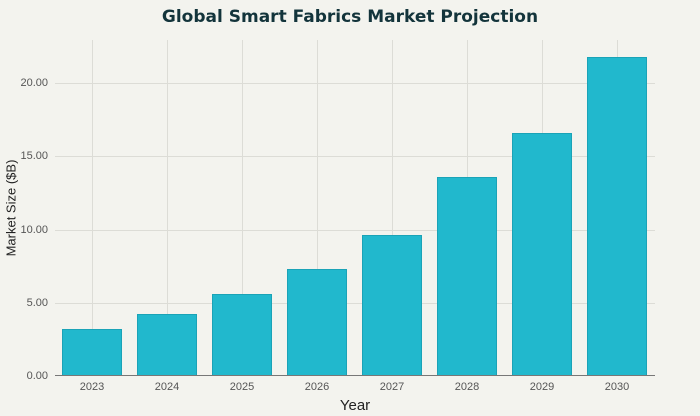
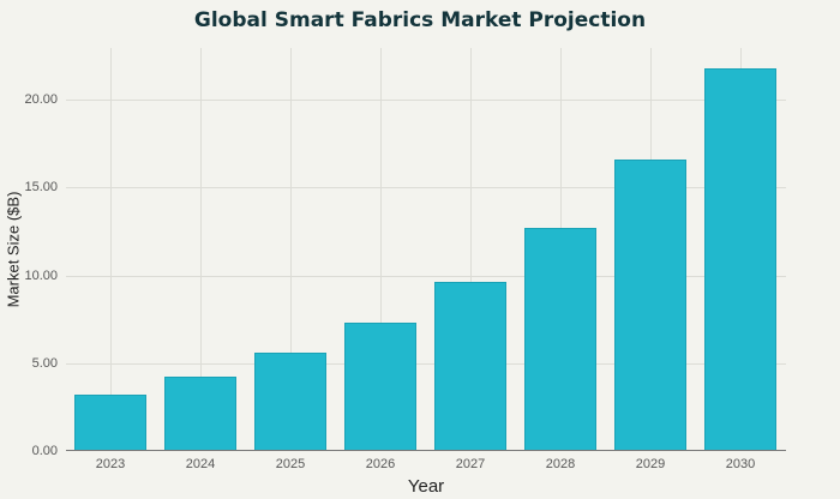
2028: 13.6 -> 12.7
